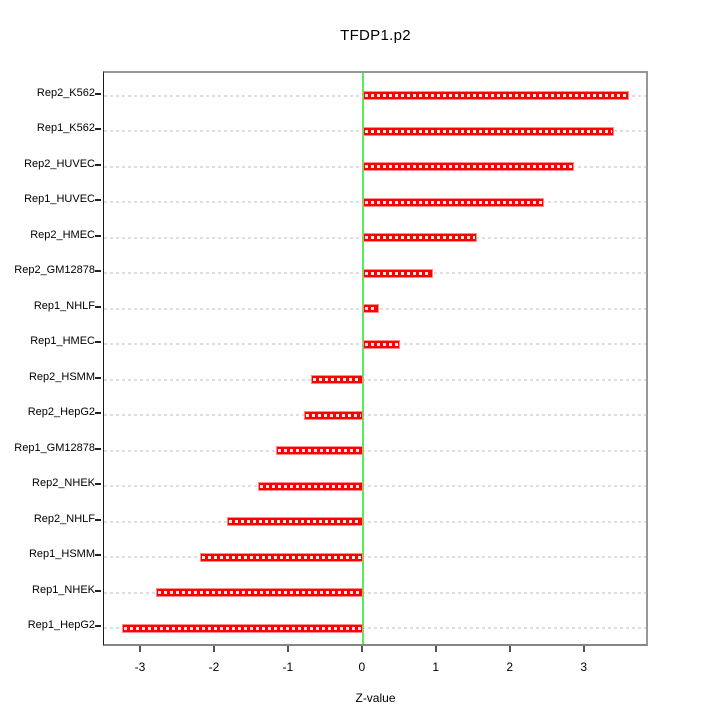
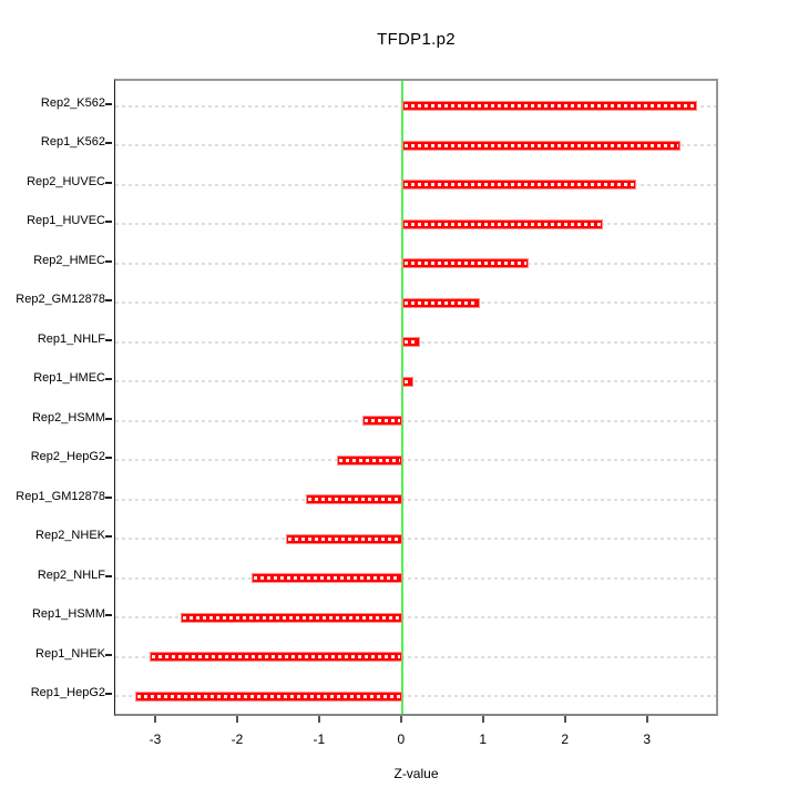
Rep1_HMEC: 0.5 -> 0.1
Rep2_HSMM: -0.7 -> -0.5
Rep1_HSMM: -2.2 -> -2.7
Rep1_NHEK: -2.8 -> -3.1
